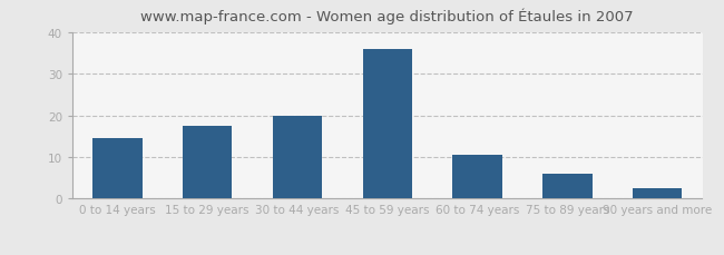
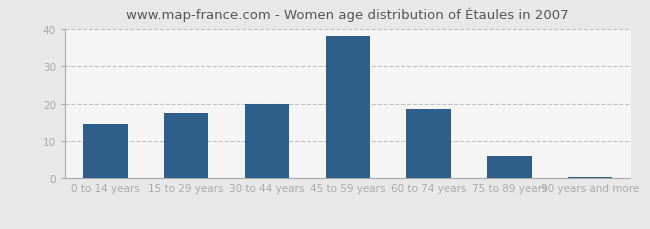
45 to 59 years: 36.0 -> 38.0
60 to 74 years: 10.5 -> 18.5
90 years and more: 2.5 -> 0.5
